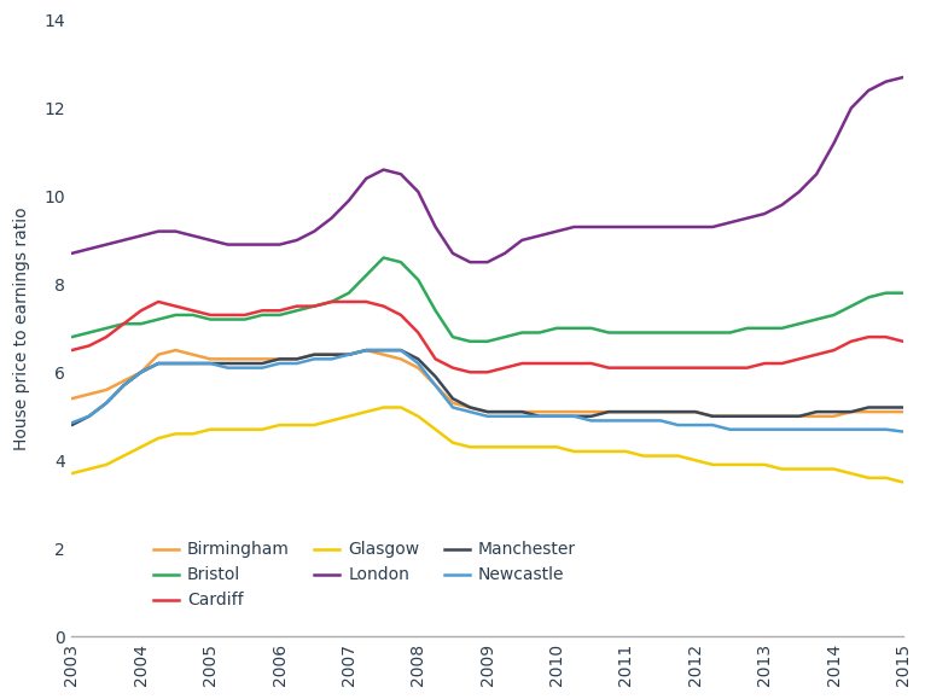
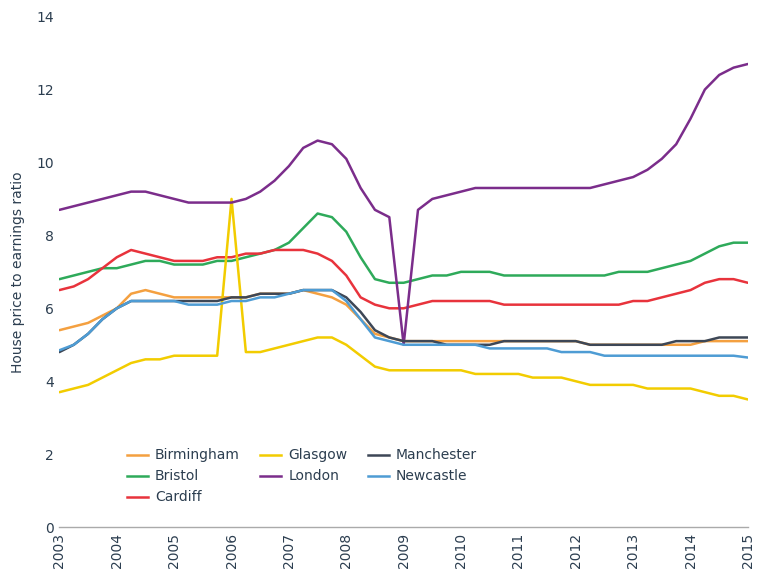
Glasgow/2006: 4.8 -> 9.0
London/2009: 8.5 -> 5.0
